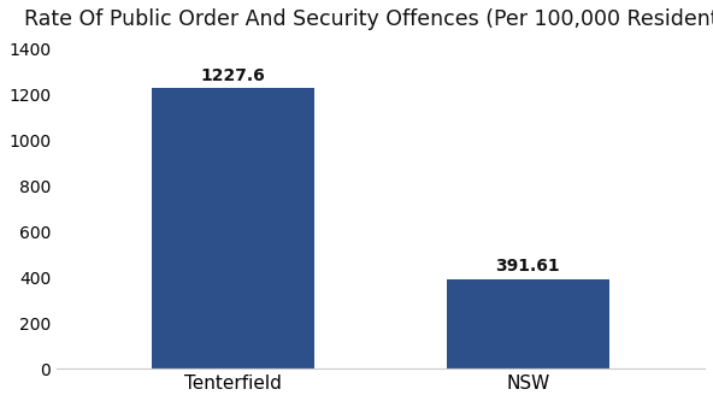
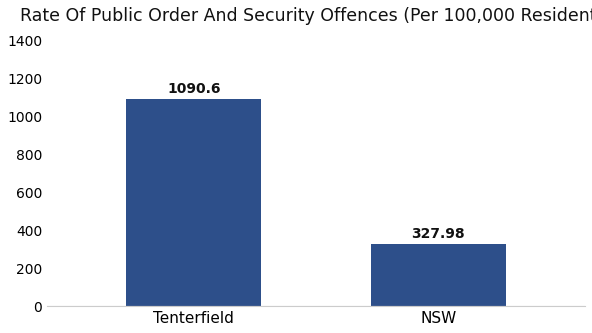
Tenterfield: 1227.6 -> 1090.6
NSW: 391.61 -> 327.98
